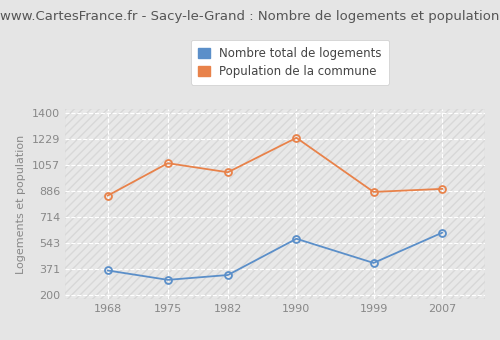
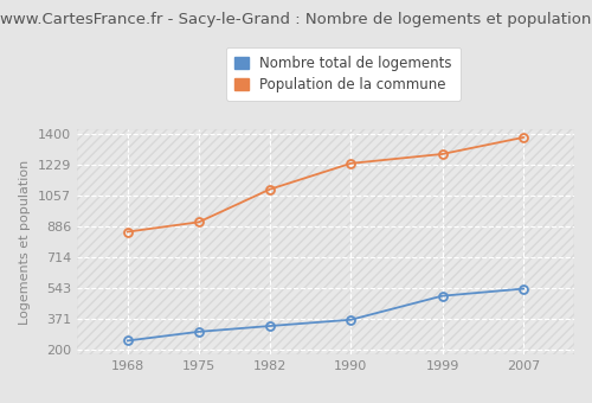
Nombre total de logements/1968: 360 -> 250
Population de la commune/1975: 1070 -> 910
Population de la commune/1982: 1010 -> 1090
Nombre total de logements/1990: 570 -> 360
Nombre total de logements/1999: 410 -> 500
Population de la commune/1999: 880 -> 1290
Nombre total de logements/2007: 610 -> 540
Population de la commune/2007: 900 -> 1380
